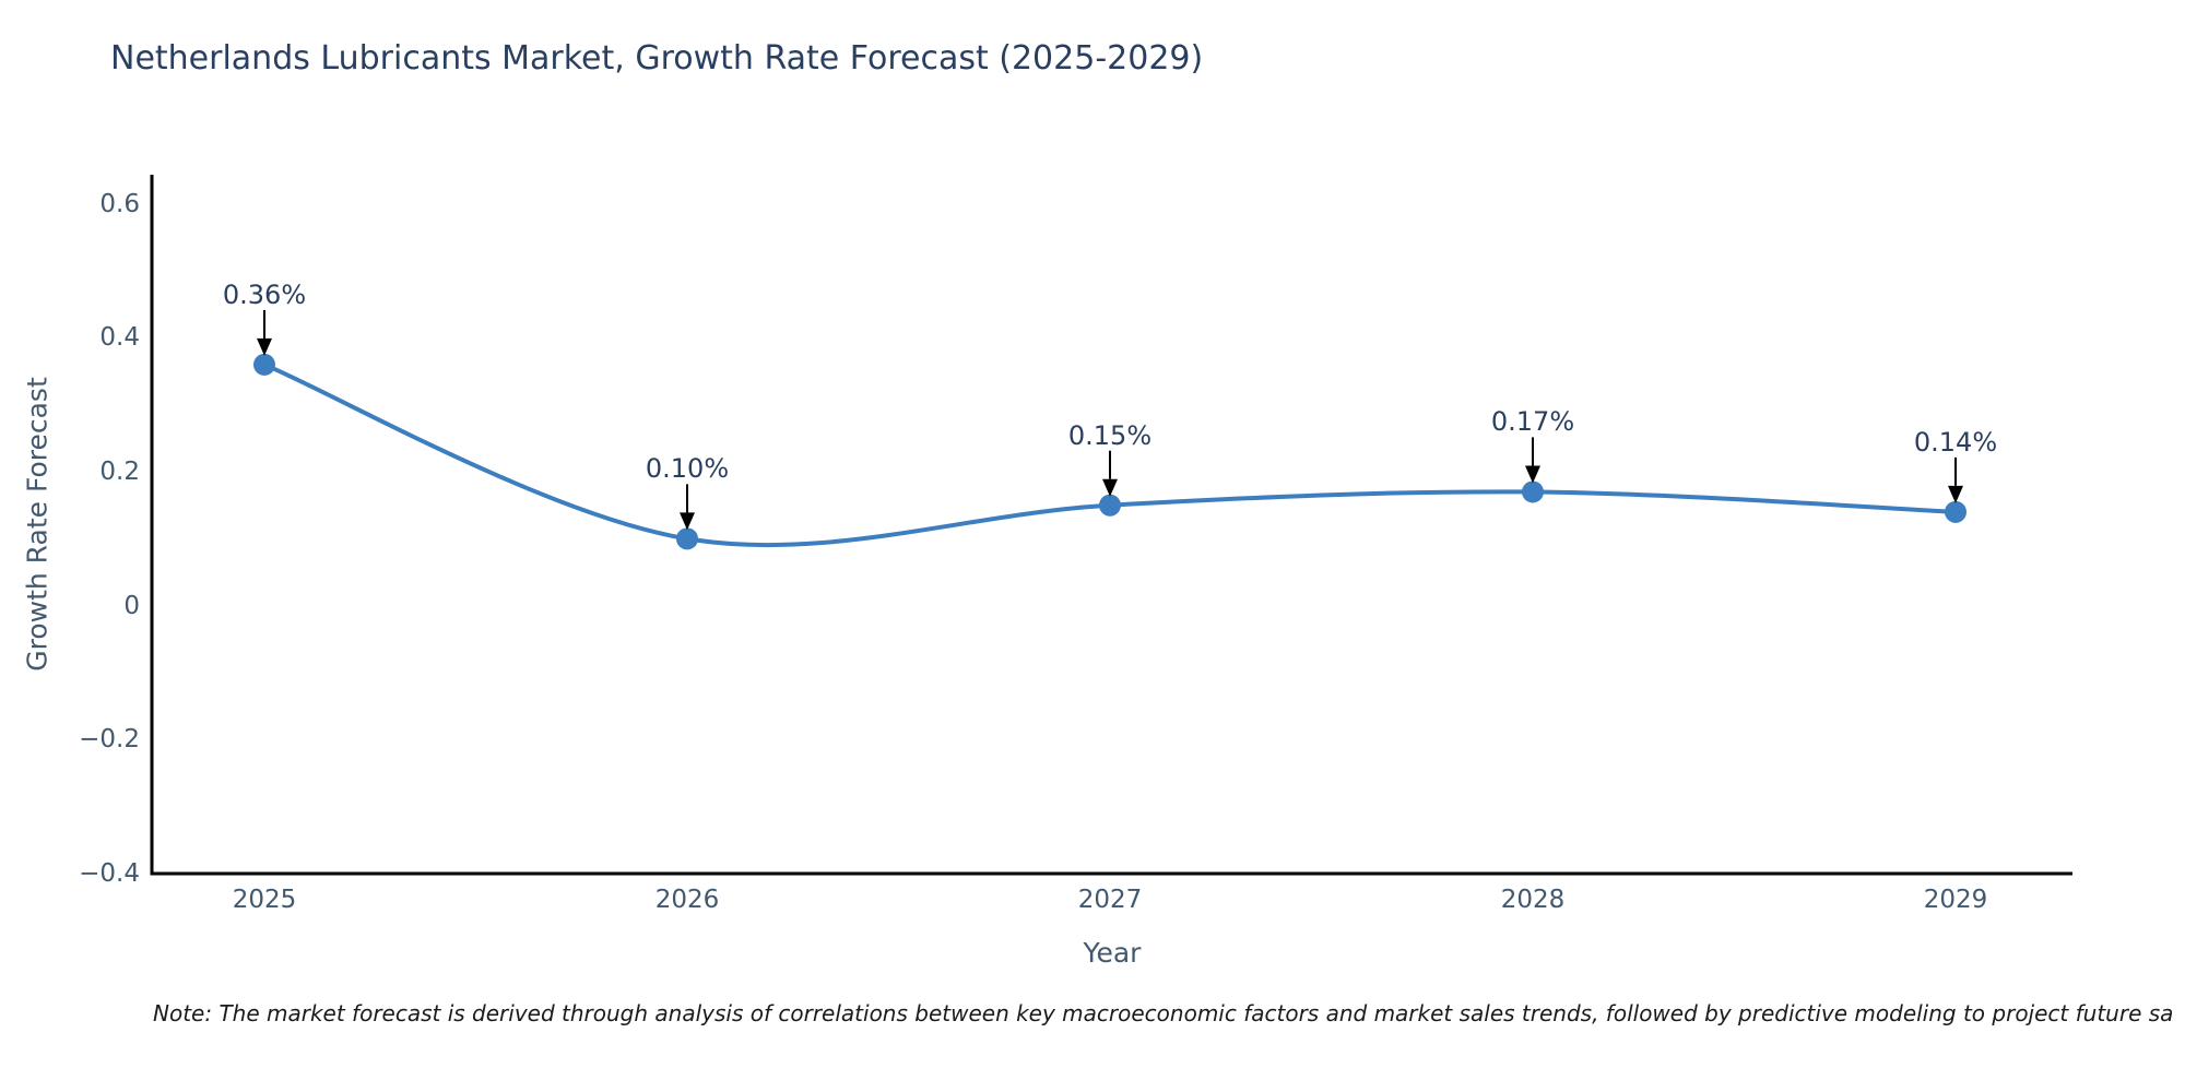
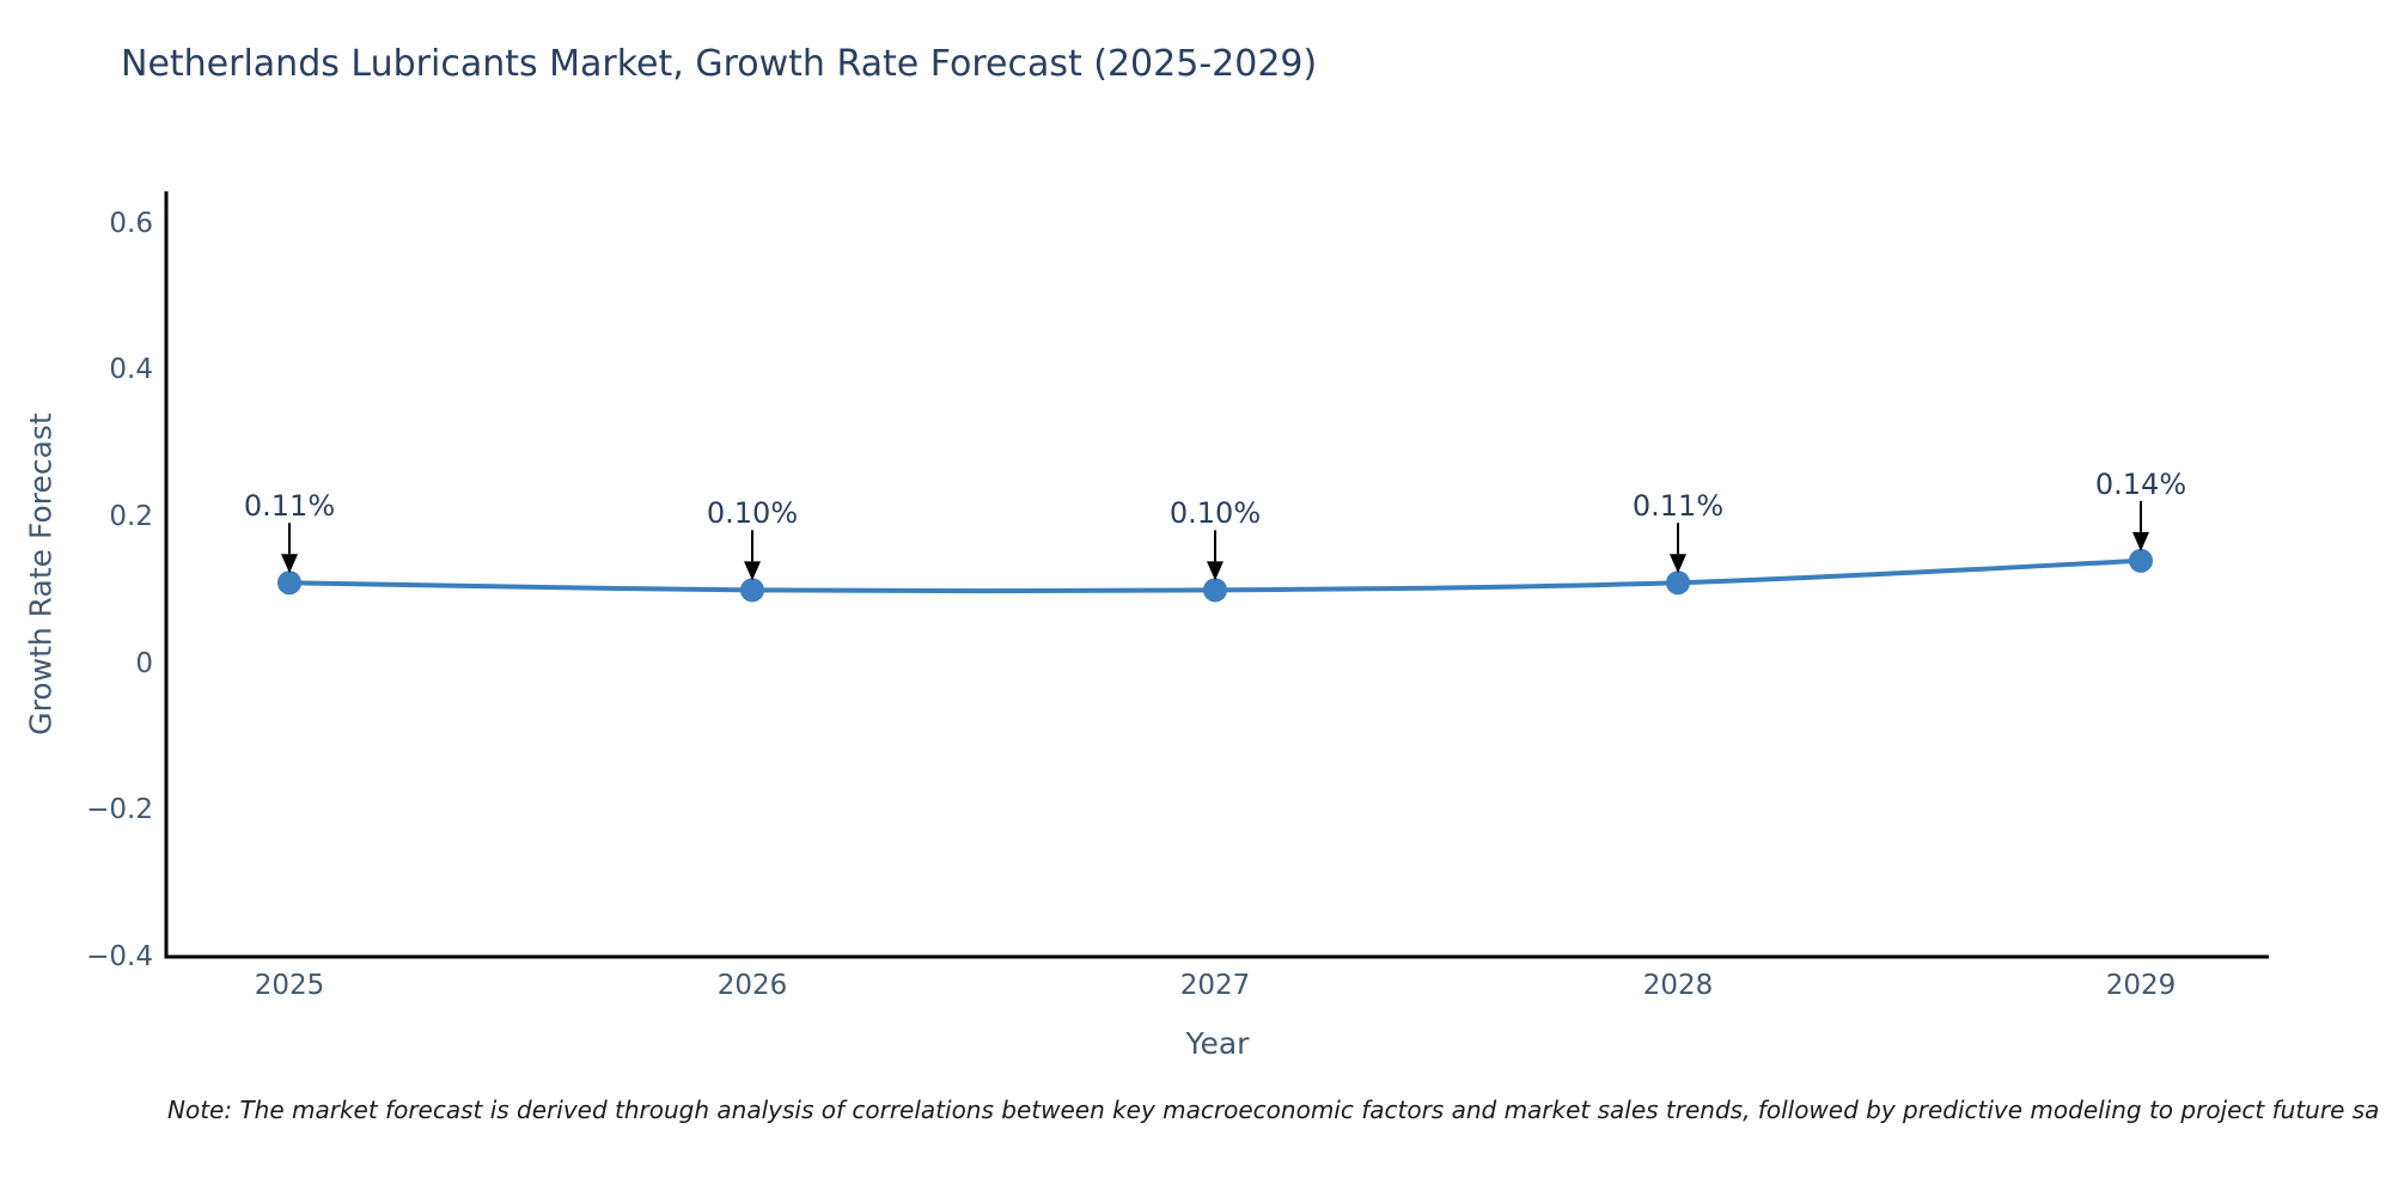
2025: 0.36% -> 0.11%
2027: 0.15% -> 0.10%
2028: 0.17% -> 0.11%
